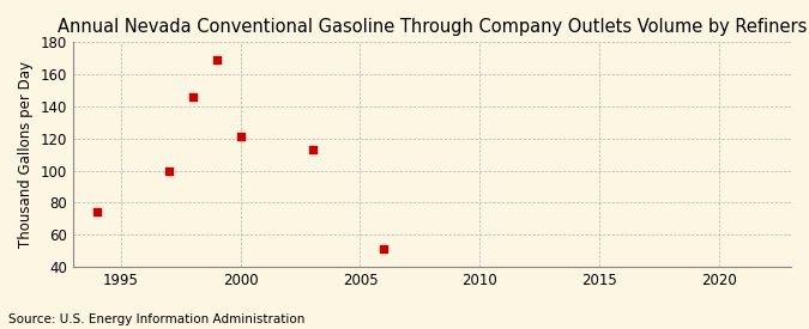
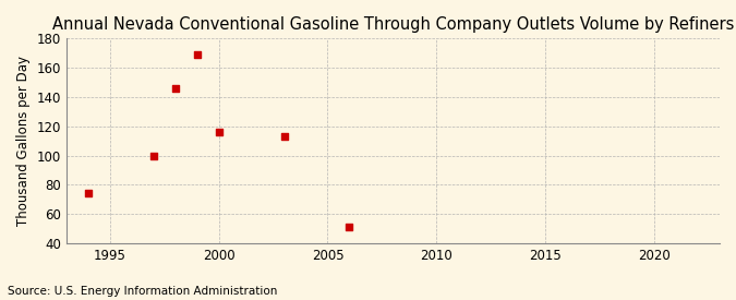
2000: 121 -> 116
